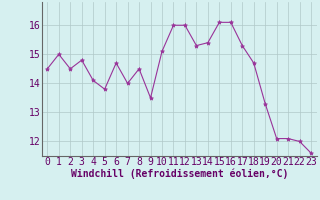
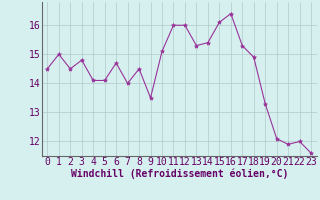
5: 13.8 -> 14.1
16: 16.1 -> 16.4
18: 14.7 -> 14.9
21: 12.1 -> 11.9
